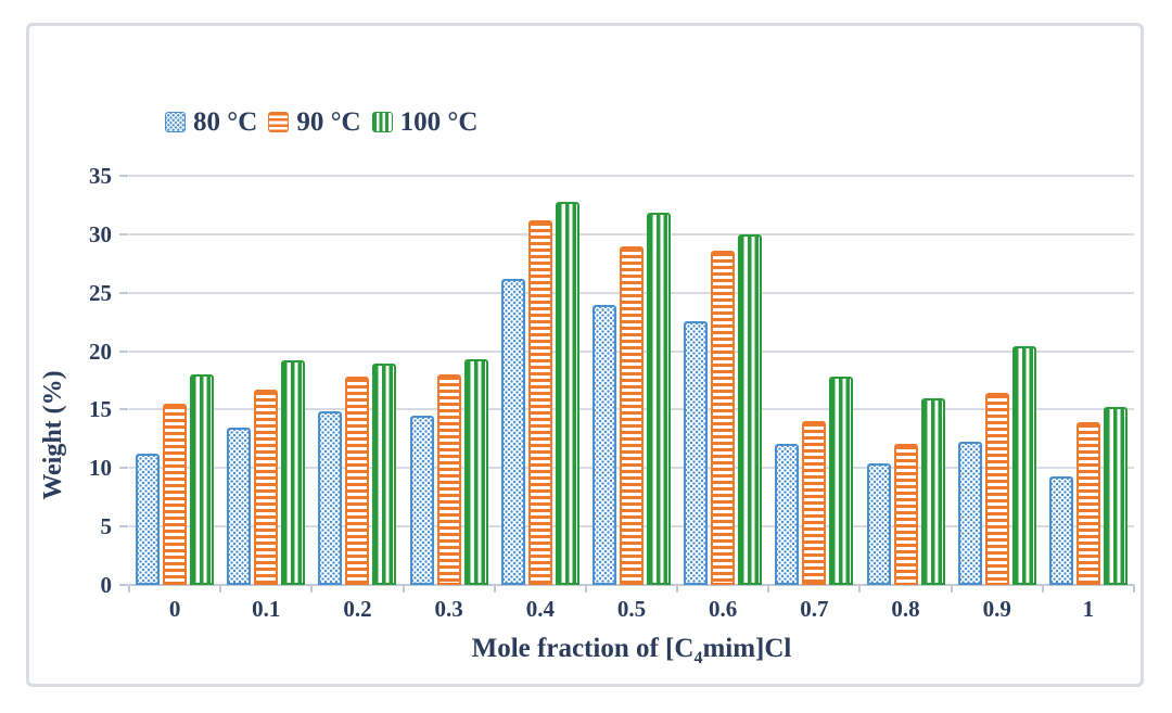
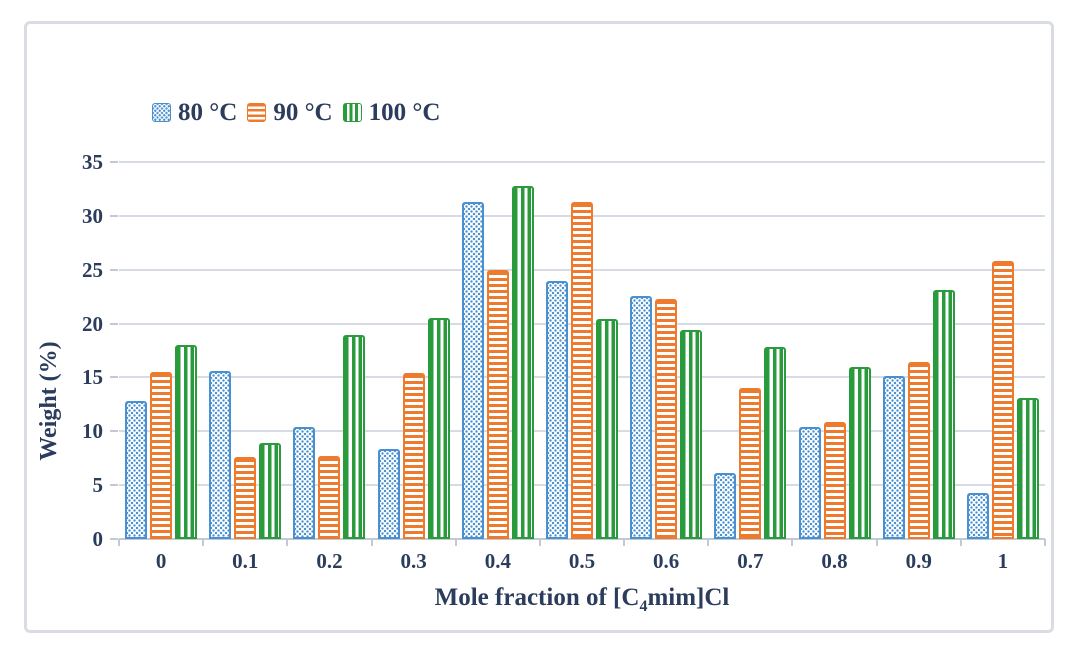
80 °C/0: 11.2 -> 12.8
80 °C/0.1: 13.5 -> 15.6
90 °C/0.1: 16.7 -> 7.6
100 °C/0.1: 19.2 -> 8.9
80 °C/0.2: 14.9 -> 10.4
90 °C/0.2: 17.8 -> 7.7
80 °C/0.3: 14.5 -> 8.4
90 °C/0.3: 18.0 -> 15.4
100 °C/0.3: 19.3 -> 20.5
80 °C/0.4: 26.2 -> 31.3
90 °C/0.4: 31.2 -> 25.0
90 °C/0.5: 29.0 -> 31.3
100 °C/0.5: 31.8 -> 20.4
90 °C/0.6: 28.6 -> 22.3
100 °C/0.6: 30.0 -> 19.4
80 °C/0.7: 12.1 -> 6.1
90 °C/0.8: 12.1 -> 10.9
80 °C/0.9: 12.3 -> 15.1
100 °C/0.9: 20.4 -> 23.1
80 °C/1: 9.3 -> 4.3
90 °C/1: 13.9 -> 25.8
100 °C/1: 15.2 -> 13.1
